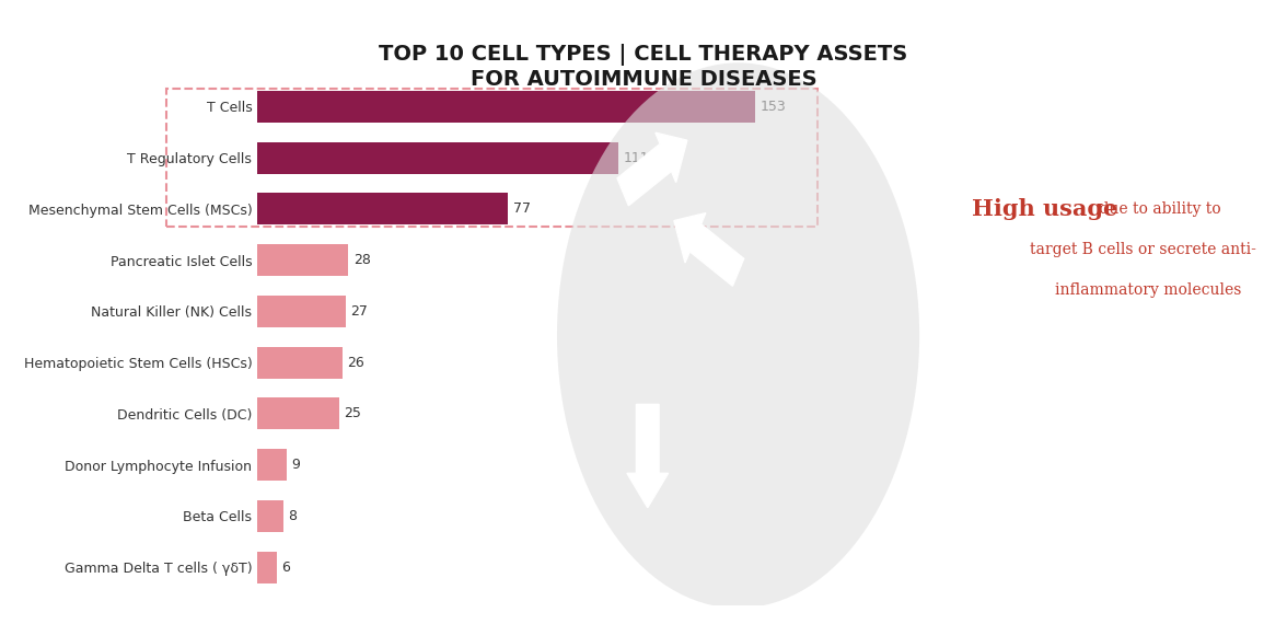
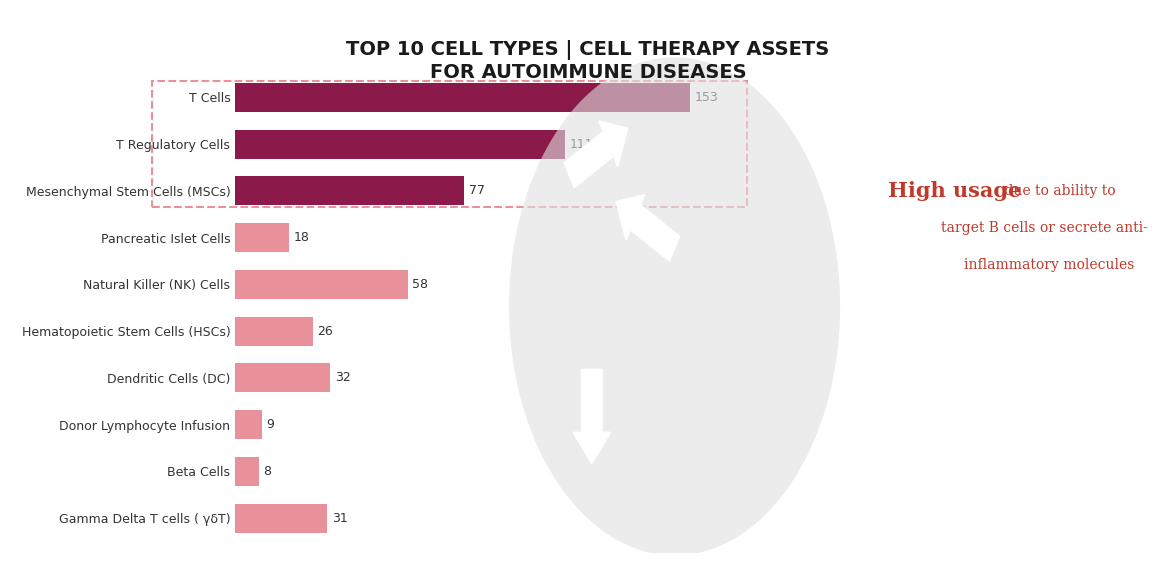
Pancreatic Islet Cells: 28 -> 18
Natural Killer (NK) Cells: 27 -> 58
Dendritic Cells (DC): 25 -> 32
Gamma Delta T cells ( γδT): 6 -> 31
